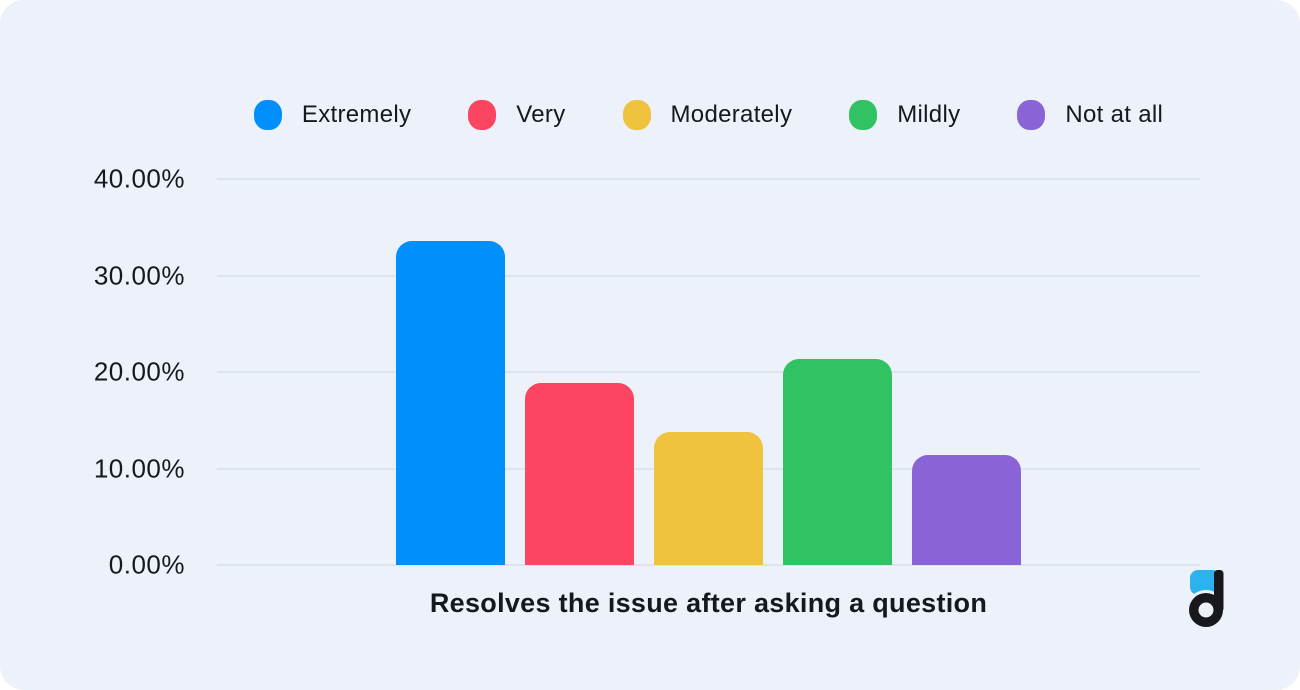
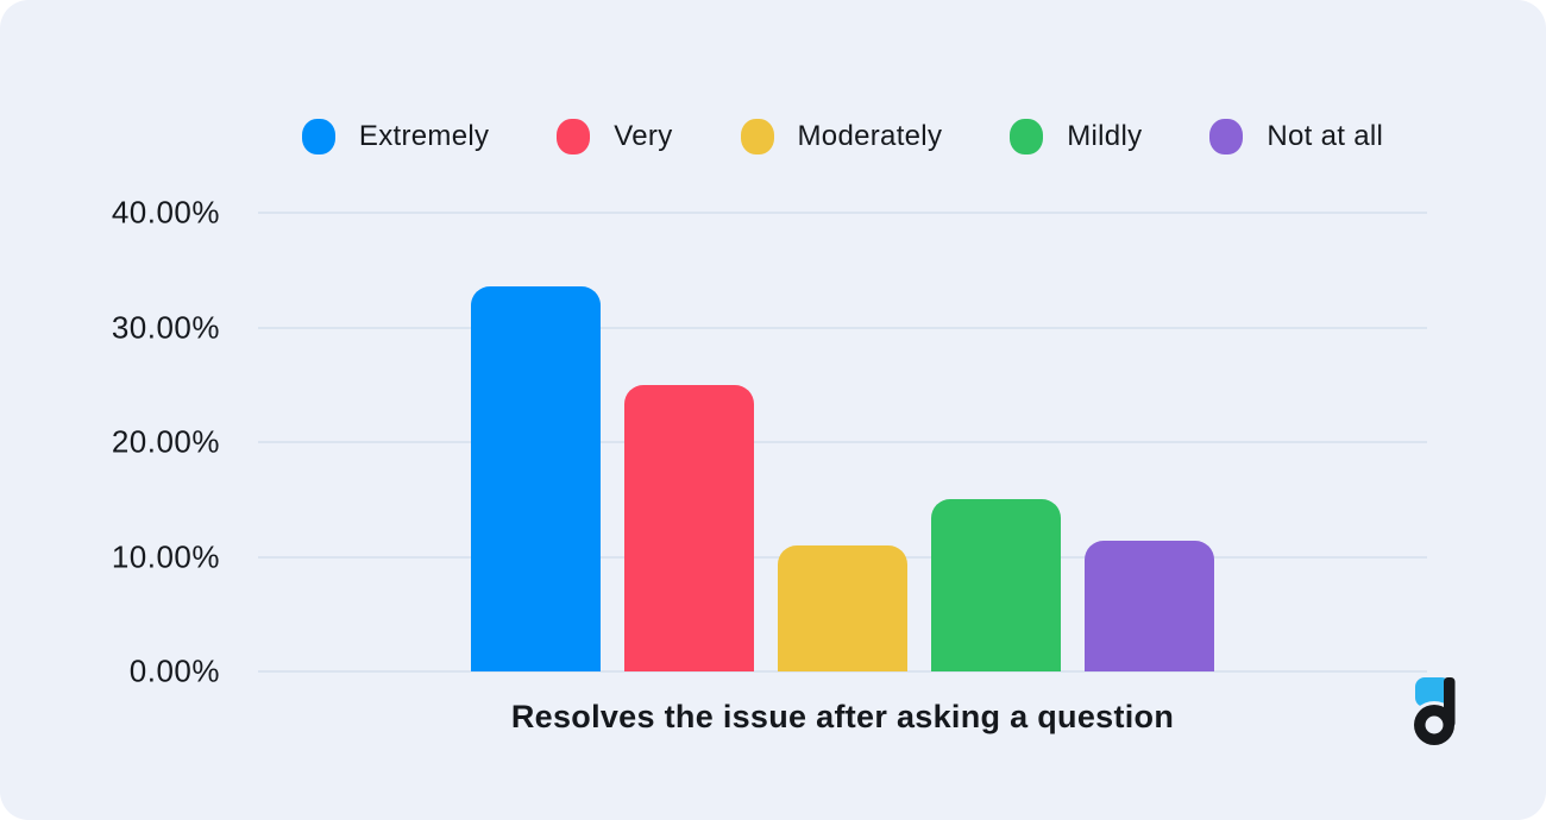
Very: 19% -> 25%
Moderately: 14% -> 11%
Mildly: 21% -> 15%
